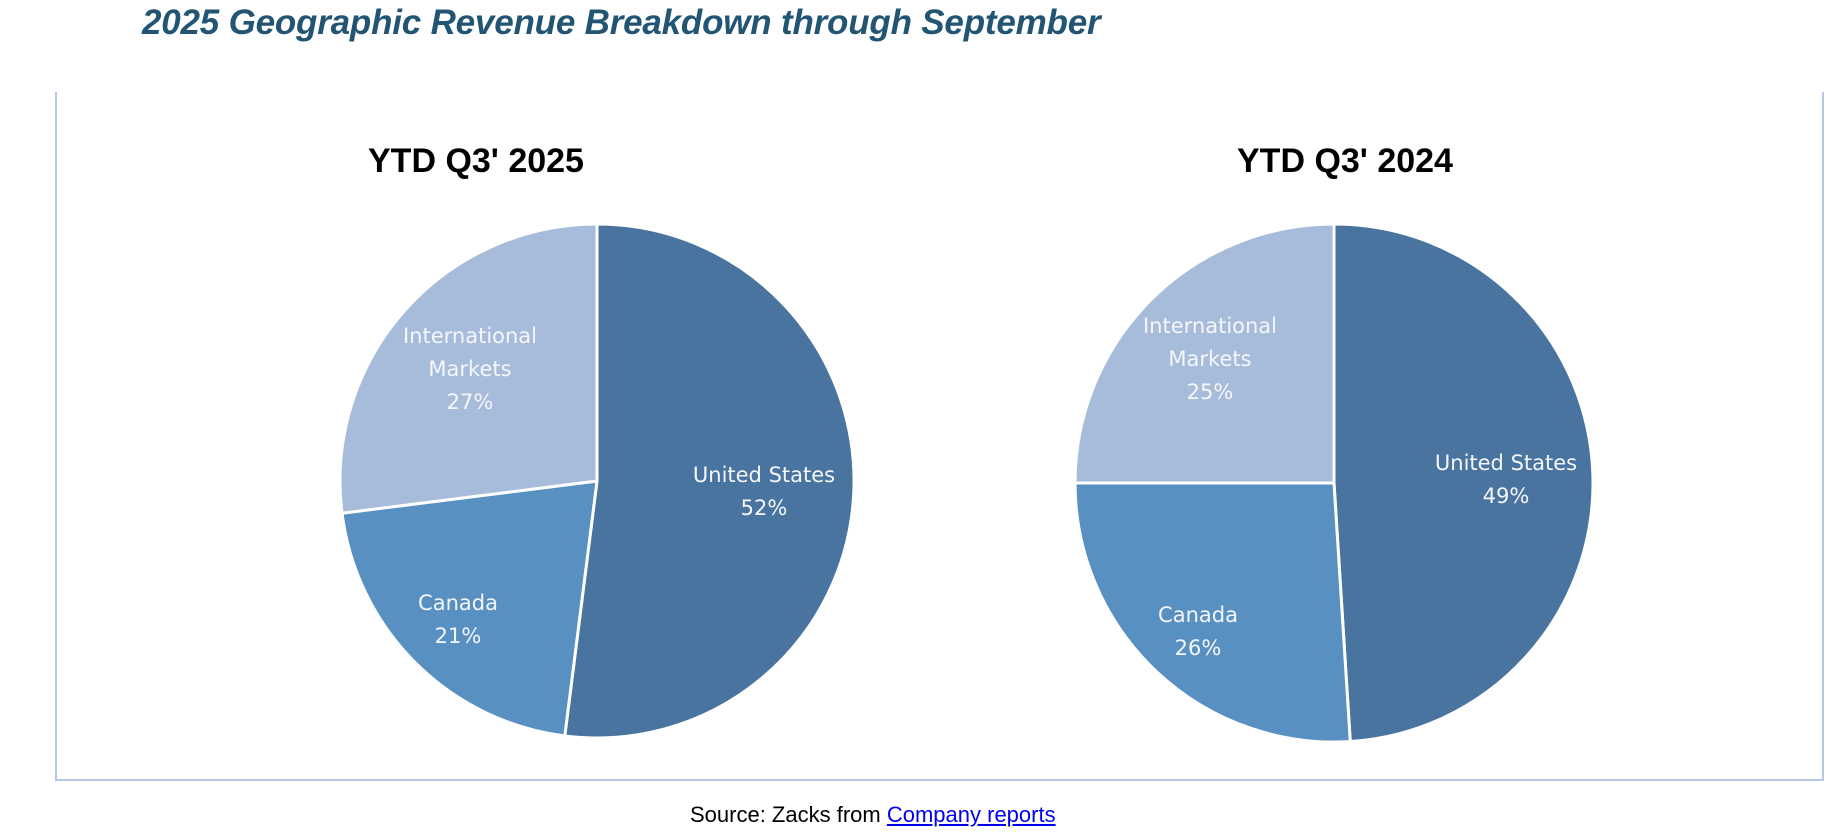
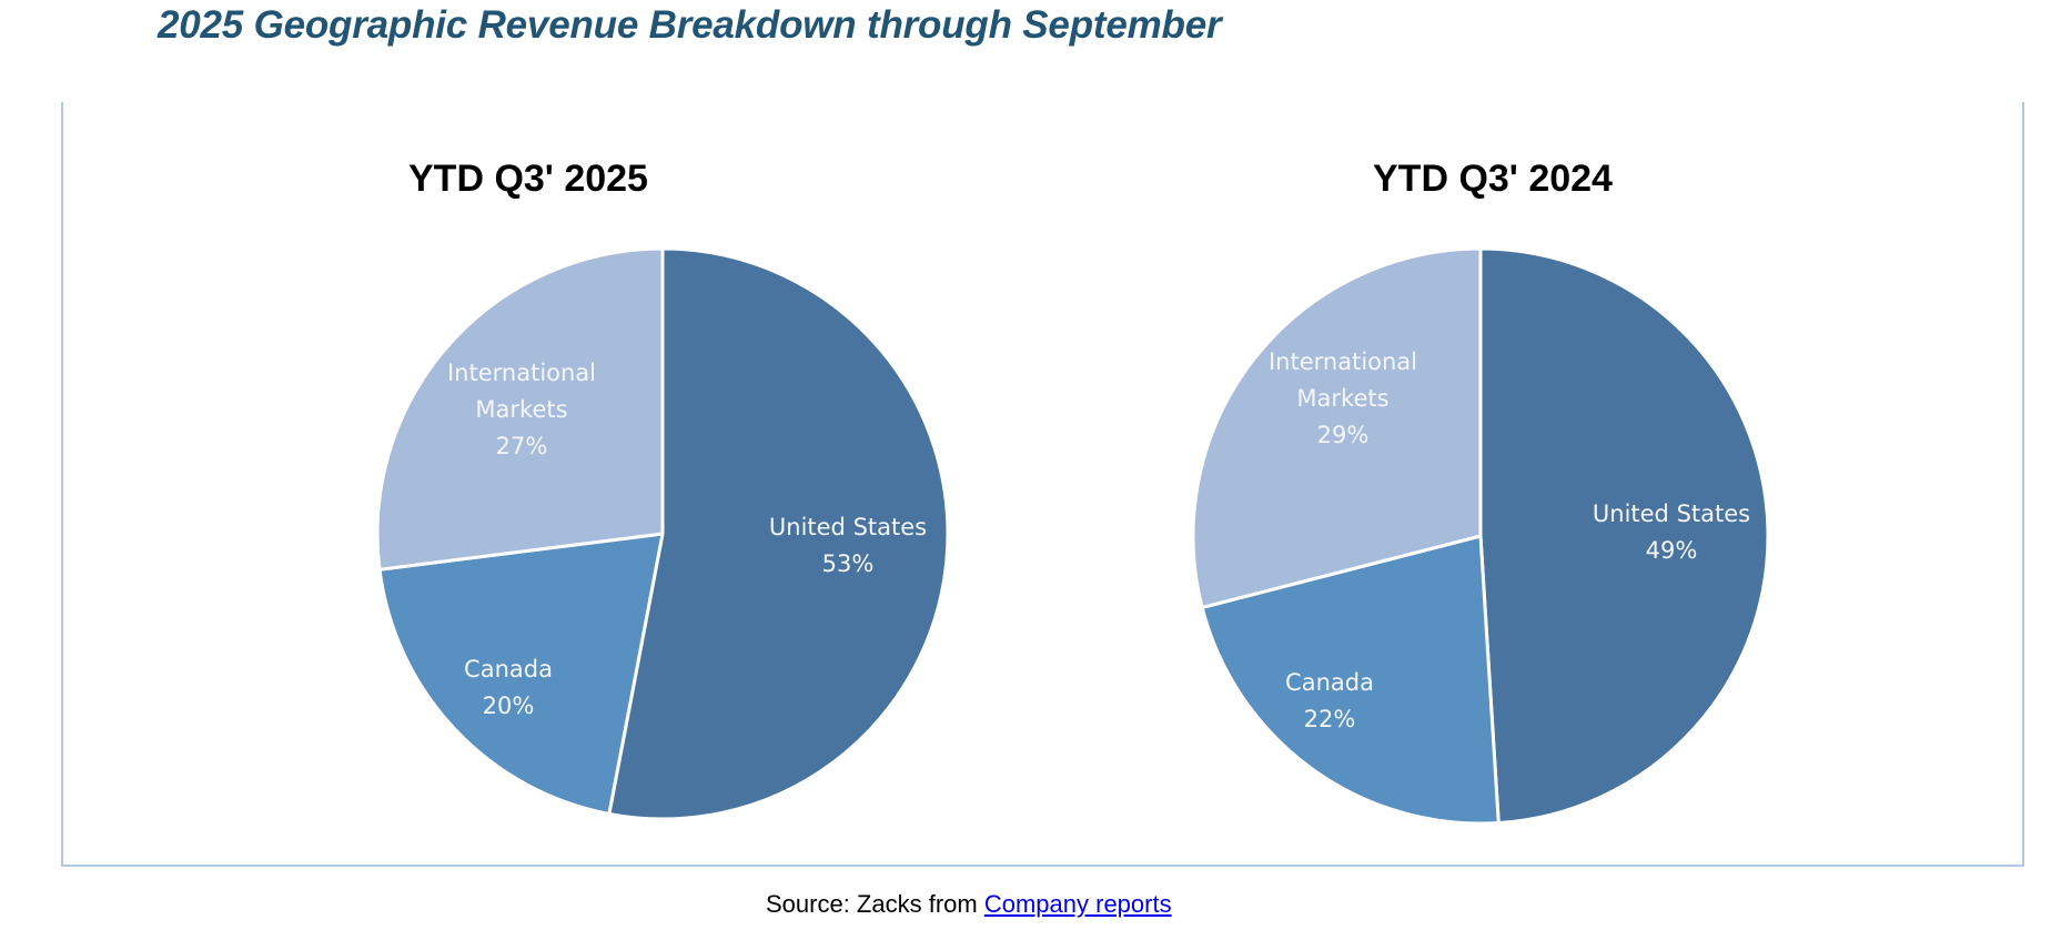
YTD Q3' 2025/United States: 52% -> 53%
YTD Q3' 2025/Canada: 21% -> 20%
YTD Q3' 2024/Canada: 26% -> 22%
YTD Q3' 2024/International Markets: 25% -> 29%
